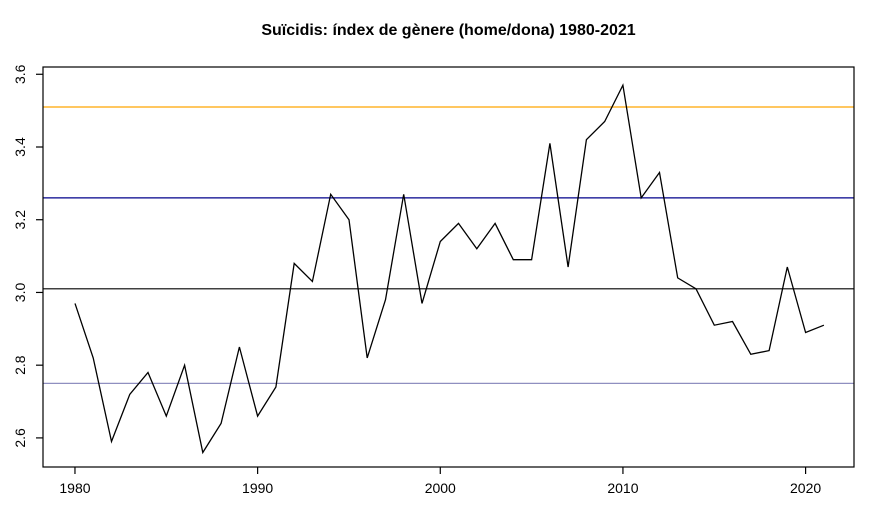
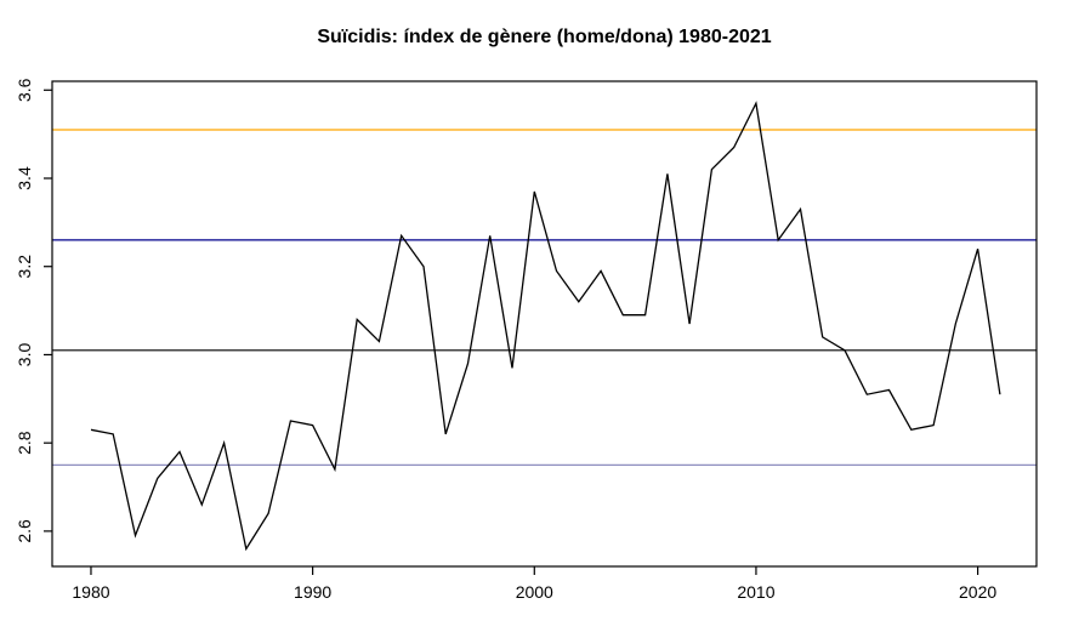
1980: 2.97 -> 2.83
1990: 2.66 -> 2.84
2000: 3.14 -> 3.37
2020: 2.89 -> 3.24
